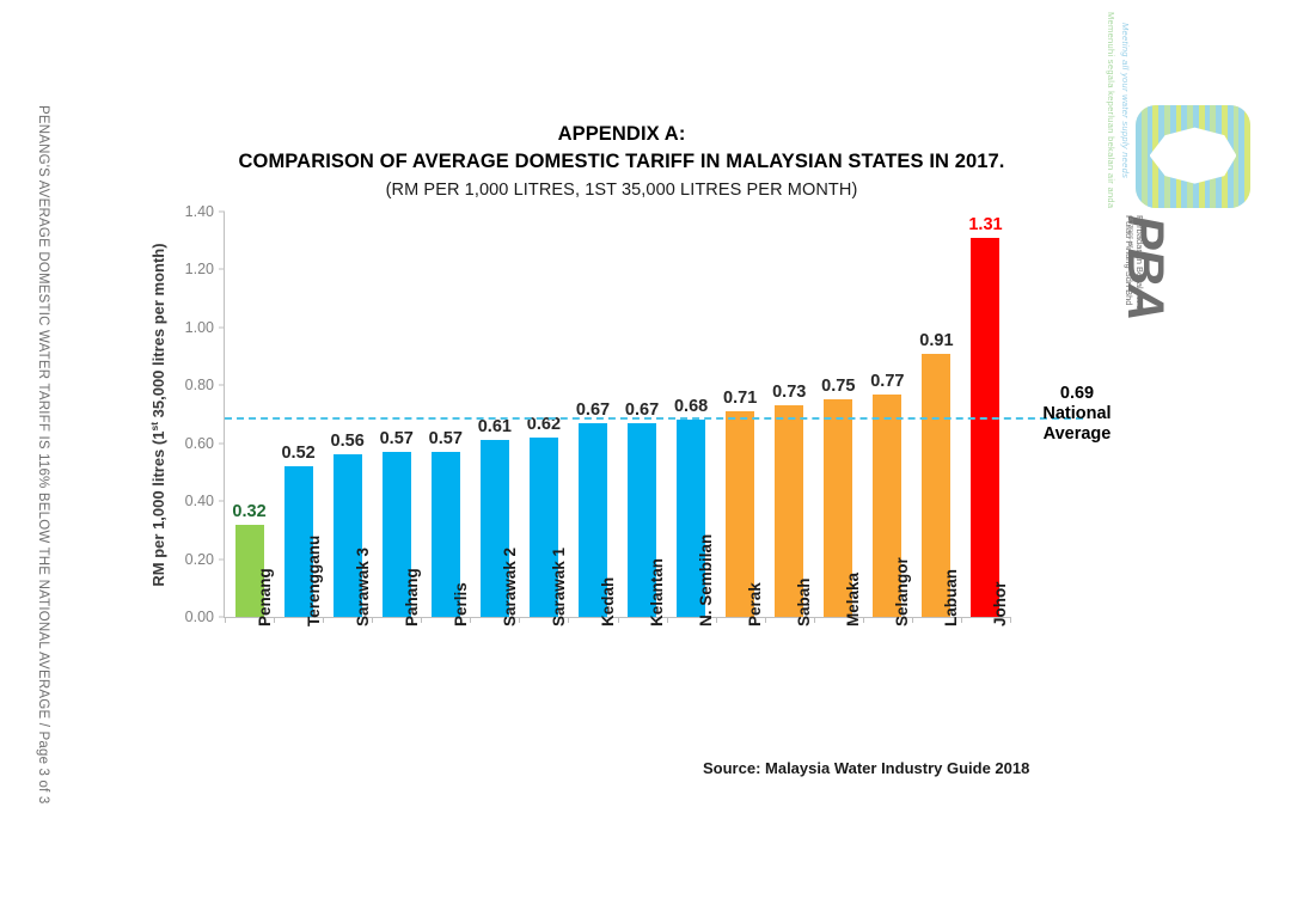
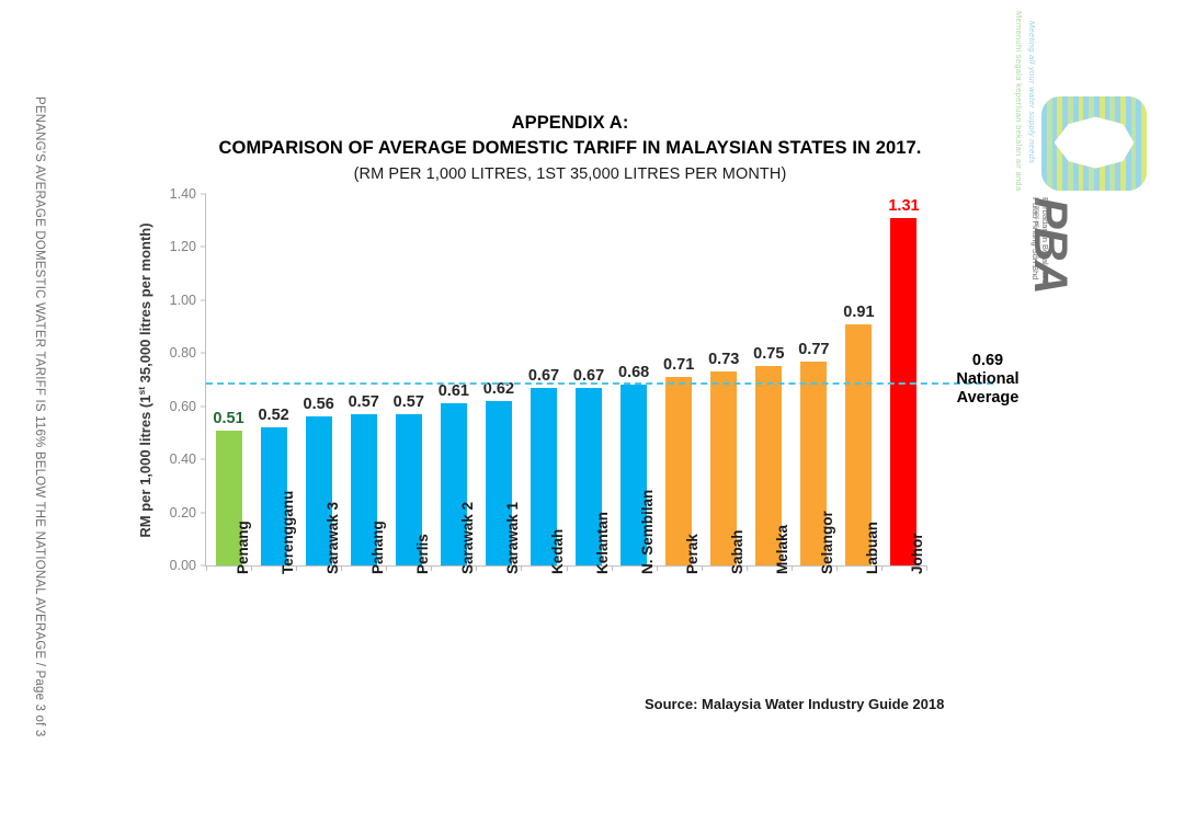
Penang: 0.32 -> 0.51
